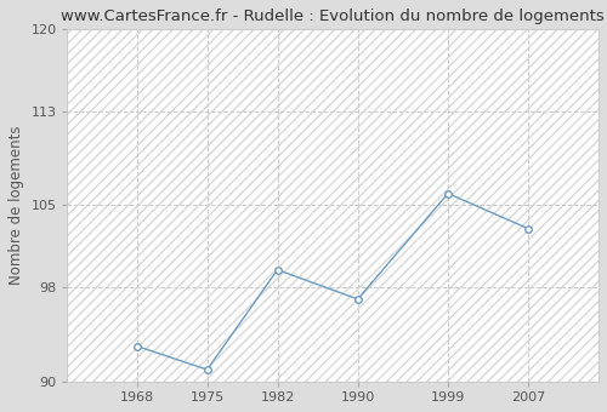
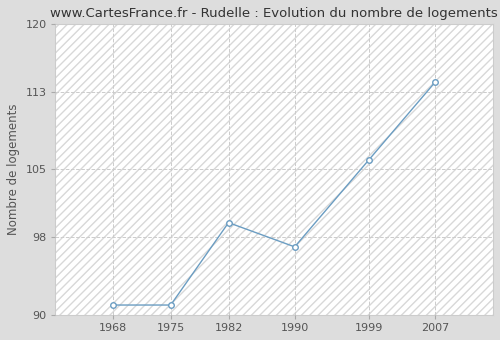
1968: 93.0 -> 91.0
2007: 103.0 -> 114.0
